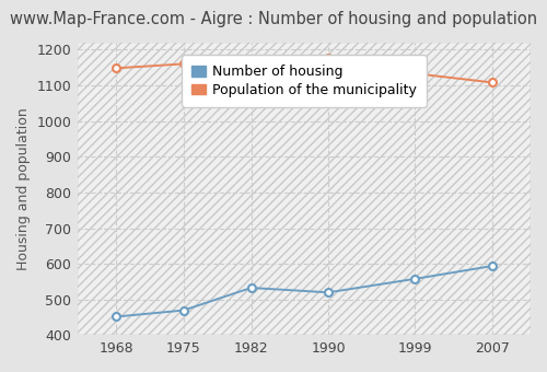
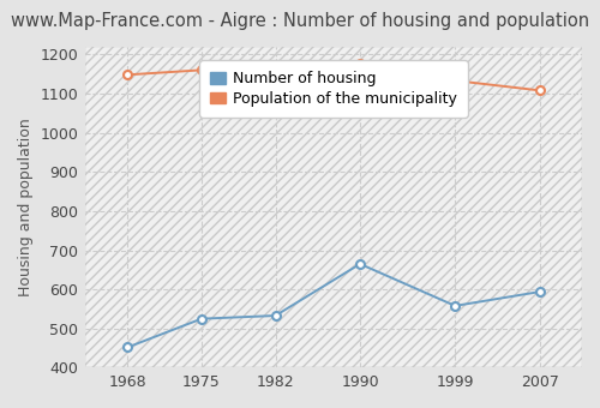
Number of housing/1975: 470 -> 525
Number of housing/1990: 520 -> 665
